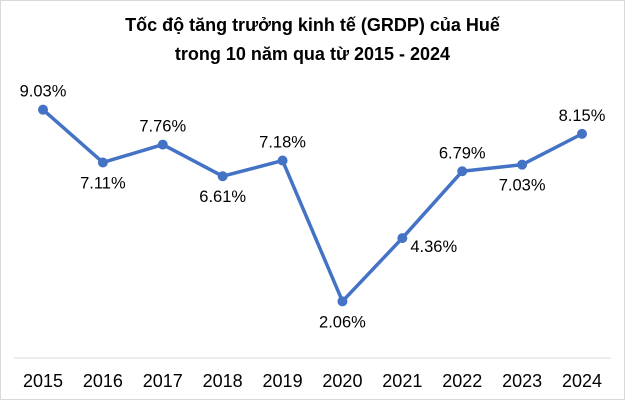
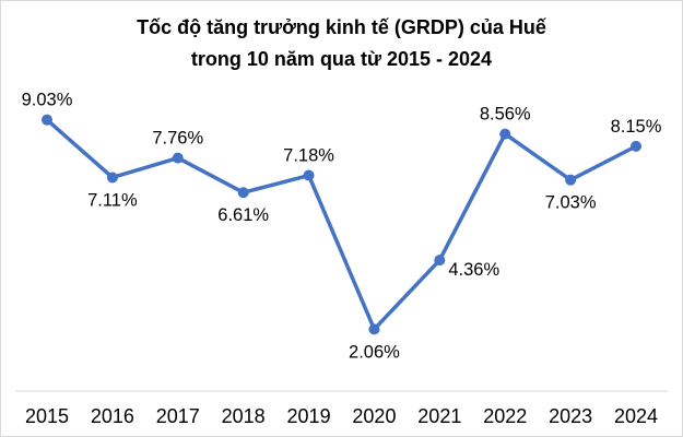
2022: 6.79% -> 8.56%
